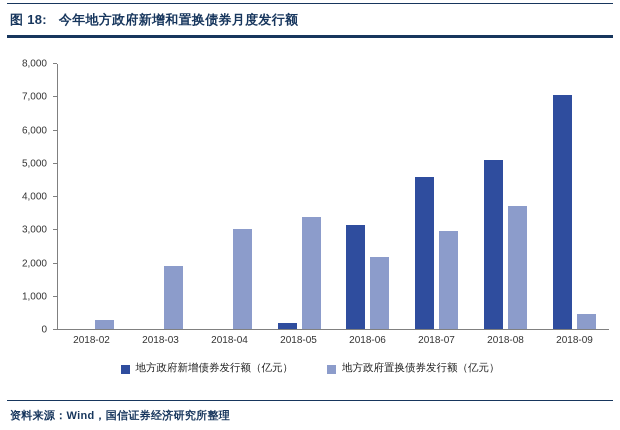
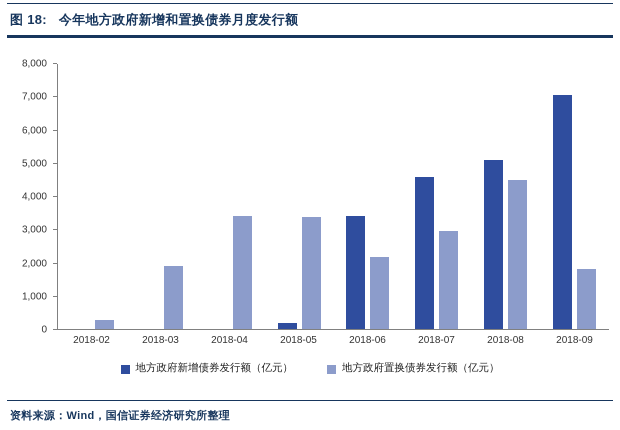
地方政府置换债券发行额（亿元）/2018-04: 3000 -> 3400
地方政府新增债券发行额（亿元）/2018-06: 3200 -> 3400
地方政府置换债券发行额（亿元）/2018-08: 3700 -> 4500
地方政府置换债券发行额（亿元）/2018-09: 400 -> 1800
